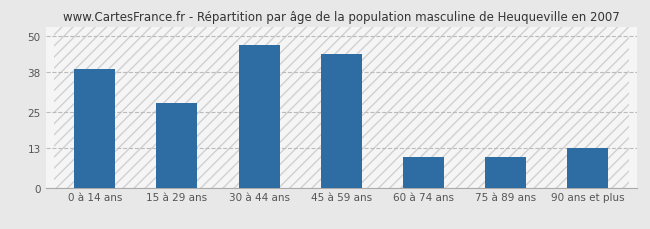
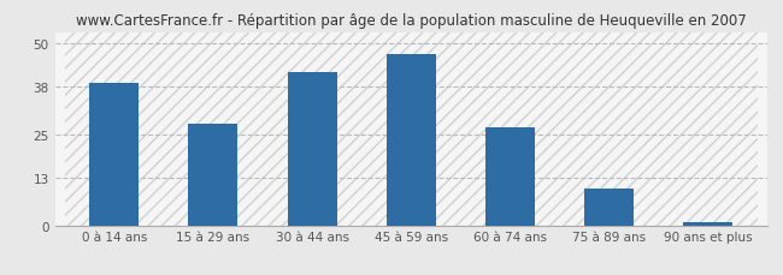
30 à 44 ans: 47 -> 42
45 à 59 ans: 44 -> 47
60 à 74 ans: 10 -> 27
90 ans et plus: 13 -> 1
